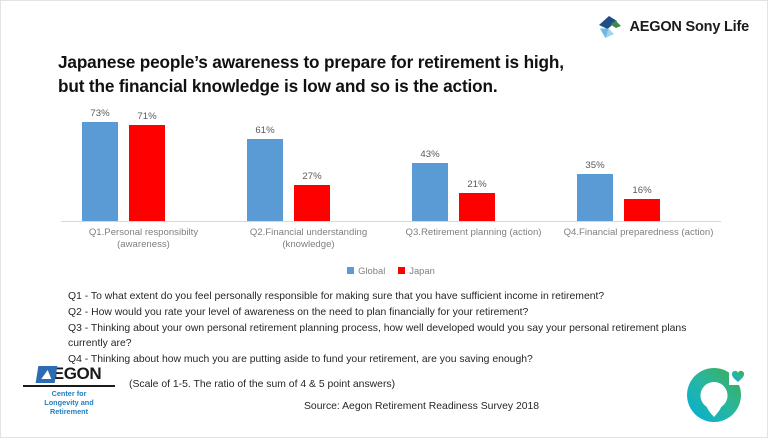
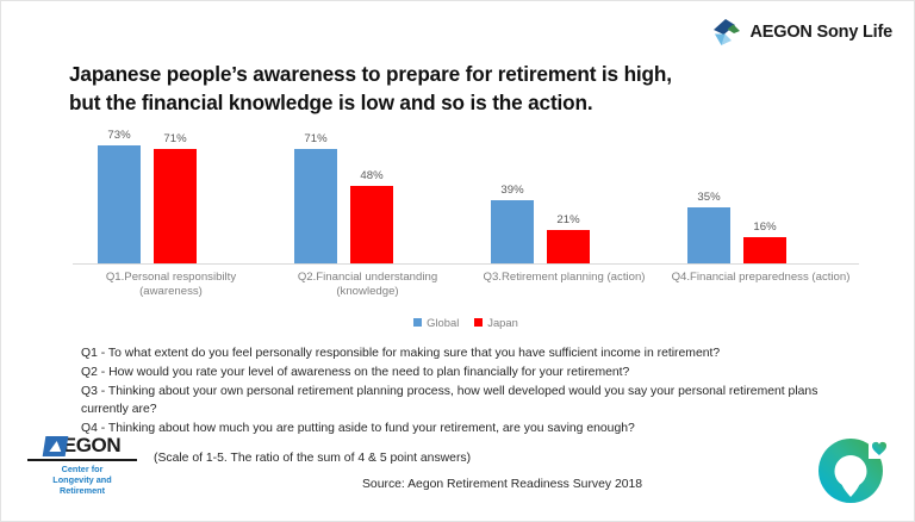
Global/Q2.Financial understanding (knowledge): 61% -> 71%
Japan/Q2.Financial understanding (knowledge): 27% -> 48%
Global/Q3.Retirement planning (action): 43% -> 39%
